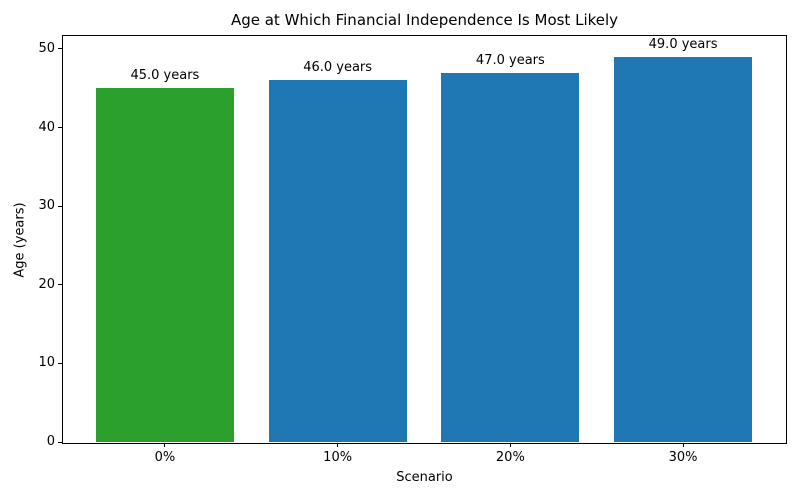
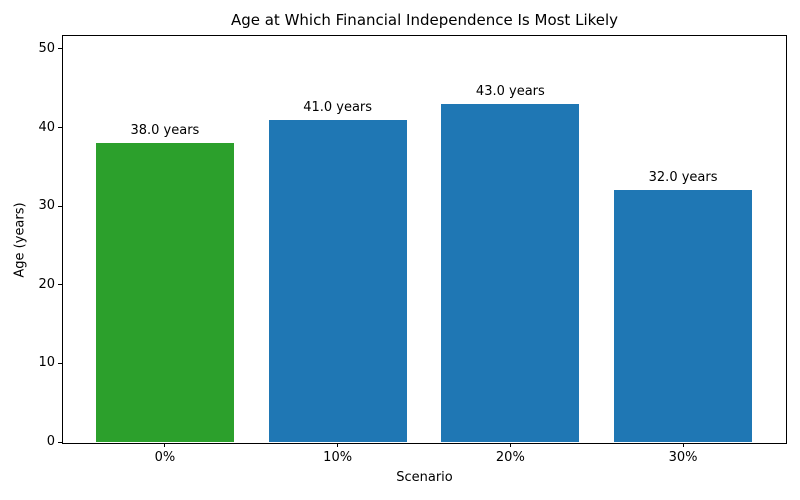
0%: 45.0 -> 38.0
10%: 46.0 -> 41.0
20%: 47.0 -> 43.0
30%: 49.0 -> 32.0
